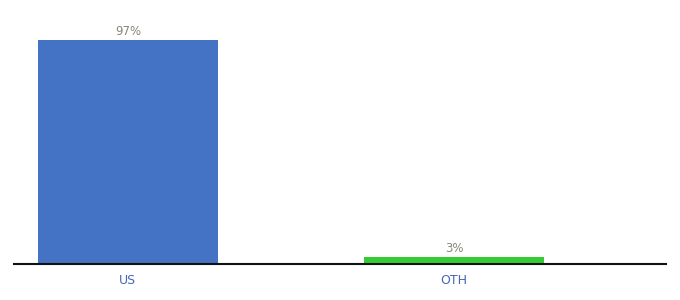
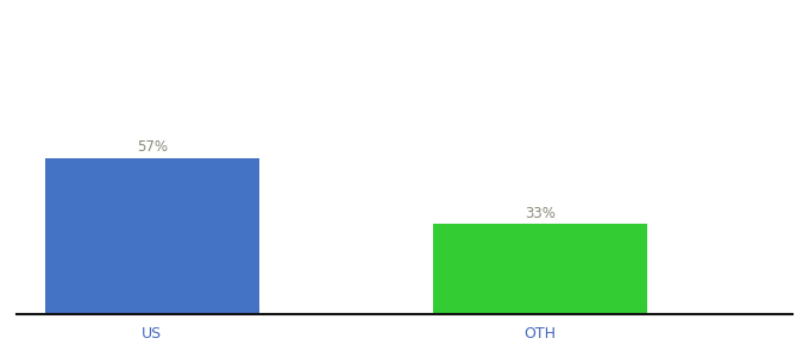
US: 97% -> 57%
OTH: 3% -> 33%
